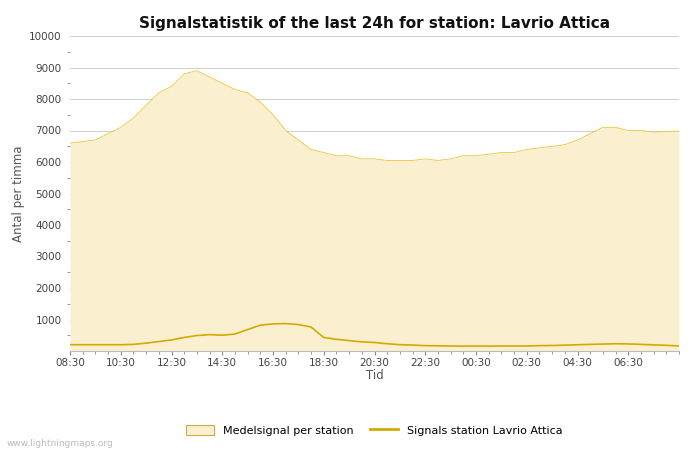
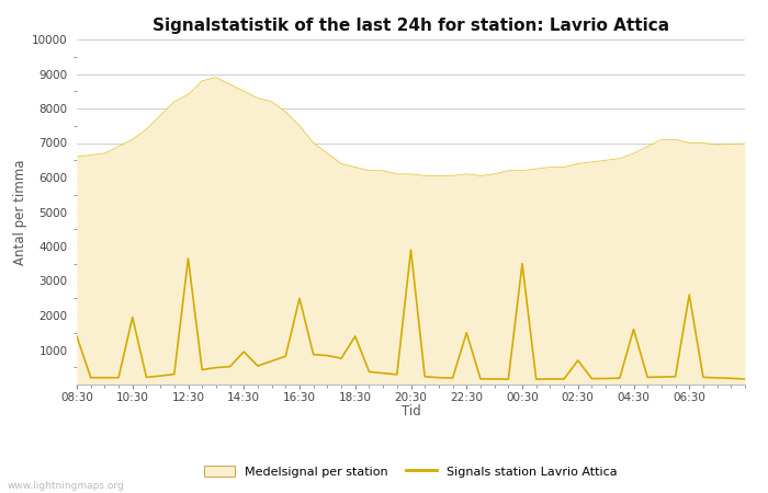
Signals station Lavrio Attica/08:30: 200 -> 1400
Signals station Lavrio Attica/10:30: 200 -> 1950
Signals station Lavrio Attica/12:30: 350 -> 3650
Signals station Lavrio Attica/14:30: 500 -> 950
Signals station Lavrio Attica/16:30: 860 -> 2500
Signals station Lavrio Attica/18:30: 430 -> 1400
Signals station Lavrio Attica/20:30: 270 -> 3900
Signals station Lavrio Attica/22:30: 170 -> 1500
Signals station Lavrio Attica/00:30: 160 -> 3500
Signals station Lavrio Attica/02:30: 160 -> 700
Signals station Lavrio Attica/04:30: 200 -> 1600
Signals station Lavrio Attica/06:30: 220 -> 2600
